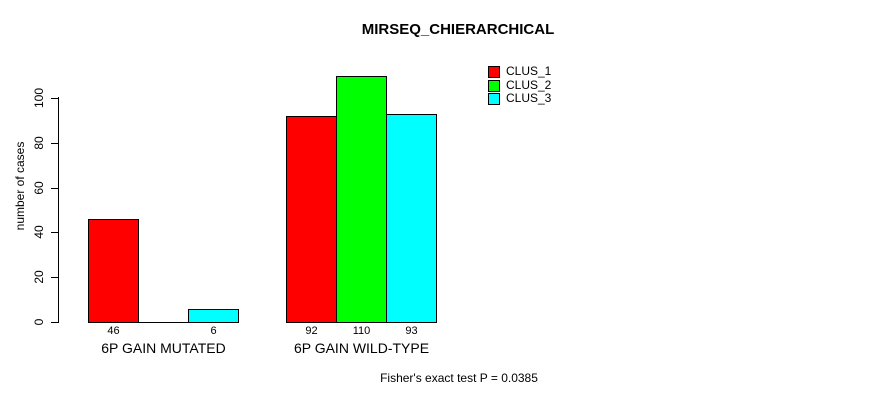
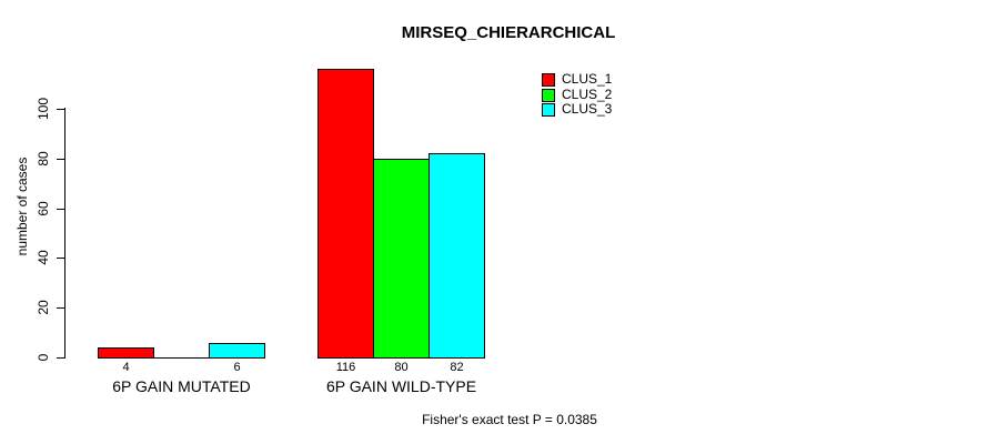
CLUS_1/6P GAIN MUTATED: 46 -> 4
CLUS_1/6P GAIN WILD-TYPE: 92 -> 116
CLUS_2/6P GAIN WILD-TYPE: 110 -> 80
CLUS_3/6P GAIN WILD-TYPE: 93 -> 82
